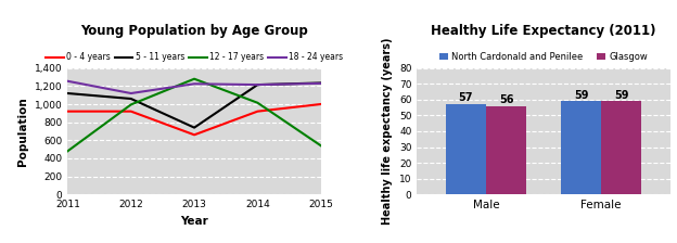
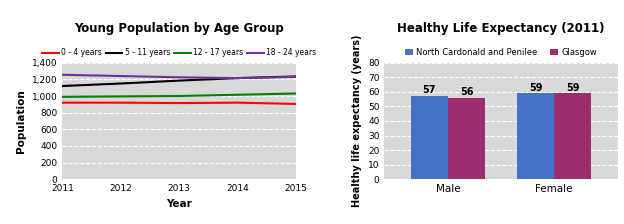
Young Population by Age Group/12 - 17 years/2011: 480 -> 990
Young Population by Age Group/5 - 11 years/2012: 1,060 -> 1,150
Young Population by Age Group/18 - 24 years/2012: 1,120 -> 1,240
Young Population by Age Group/0 - 4 years/2013: 660 -> 920
Young Population by Age Group/5 - 11 years/2013: 740 -> 1,180
Young Population by Age Group/12 - 17 years/2013: 1,280 -> 1,000
Young Population by Age Group/0 - 4 years/2015: 1,000 -> 900
Young Population by Age Group/12 - 17 years/2015: 540 -> 1,030
